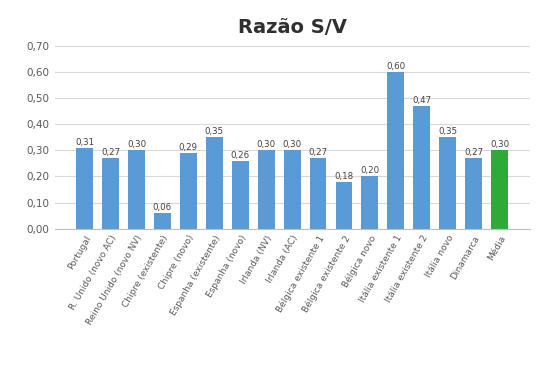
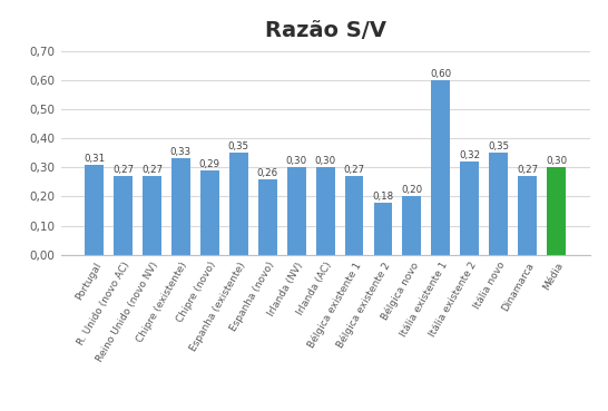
Reino Unido (novo NV): 0,30 -> 0,27
Chipre (existente): 0,06 -> 0,33
Itália existente 2: 0,47 -> 0,32
